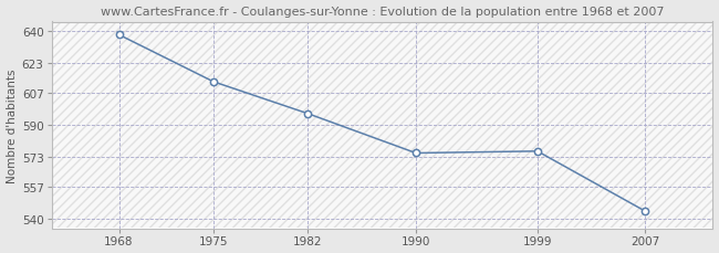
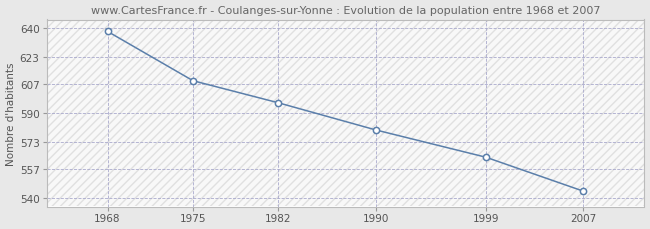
1975: 613 -> 609
1990: 575 -> 580
1999: 576 -> 564
